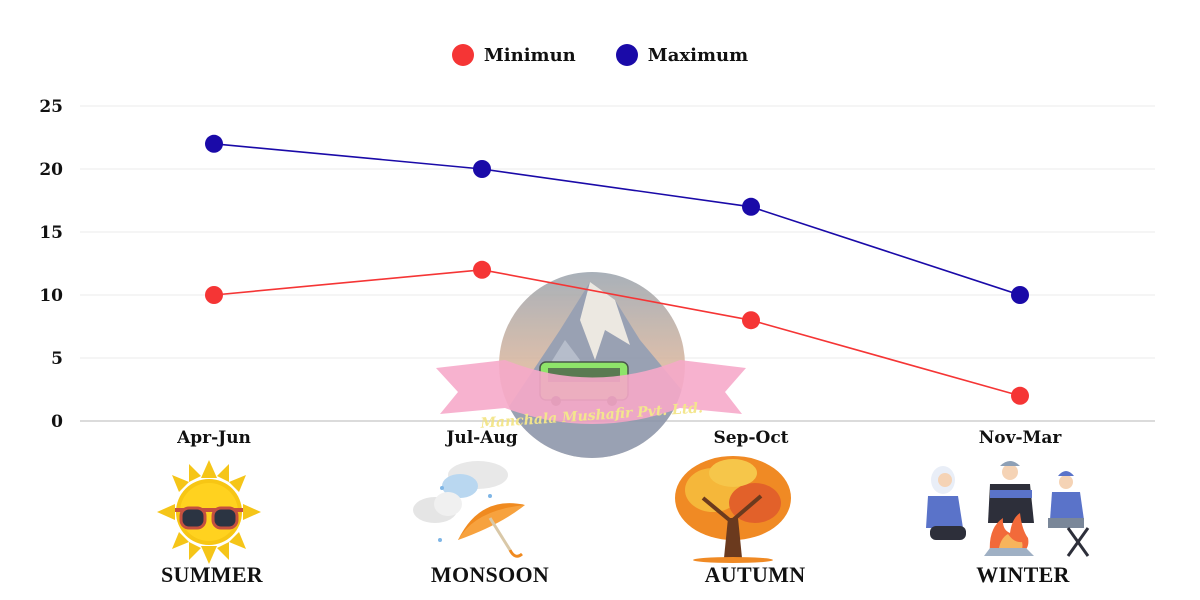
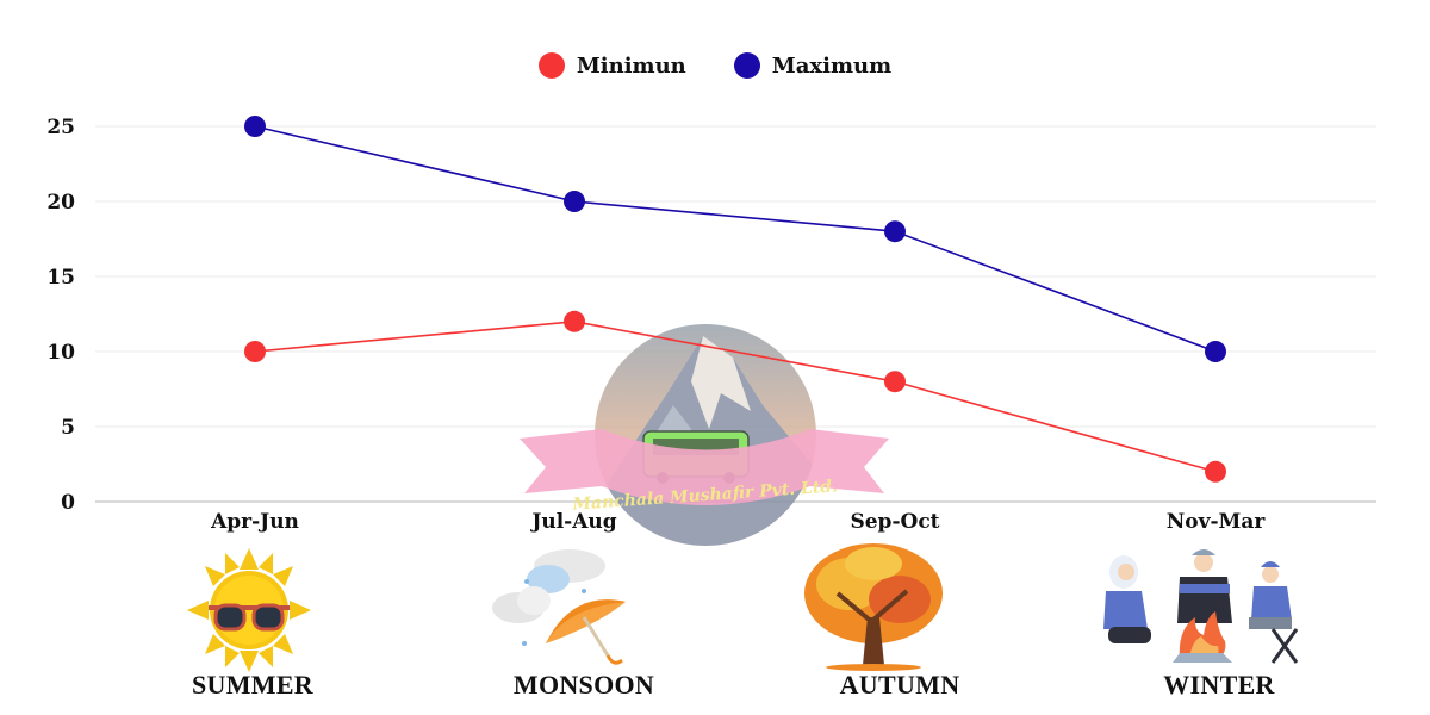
Maximum/Apr-Jun: 22 -> 25
Maximum/Sep-Oct: 17 -> 18
